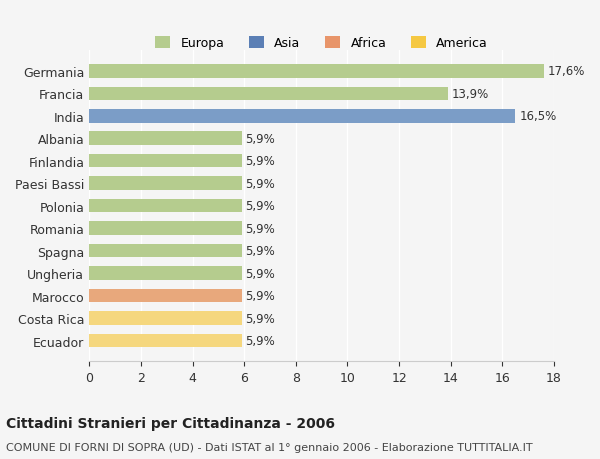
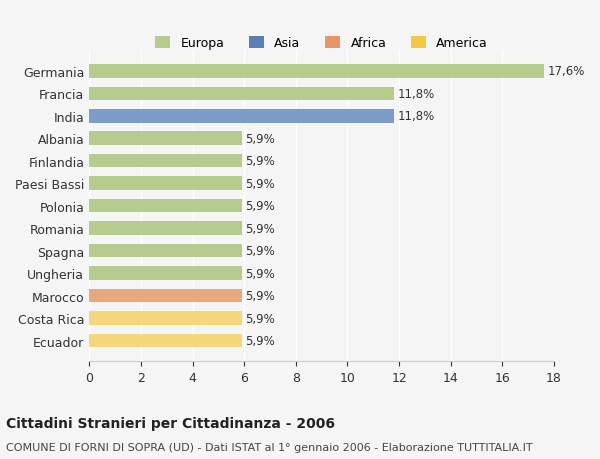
Francia: 13,9% -> 11,8%
India: 16,5% -> 11,8%
